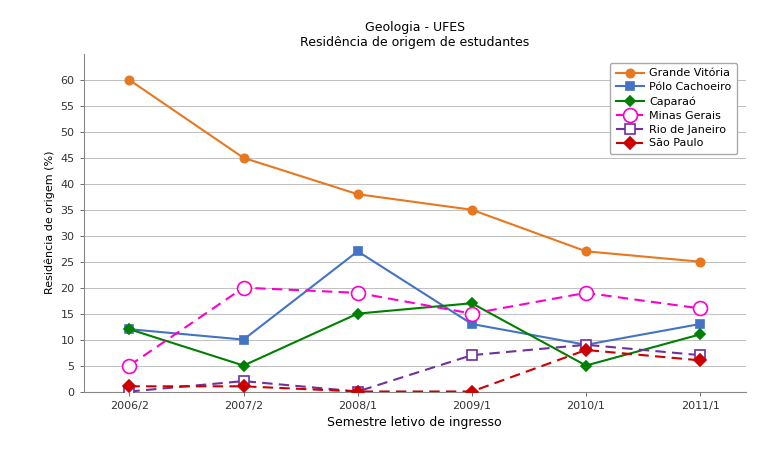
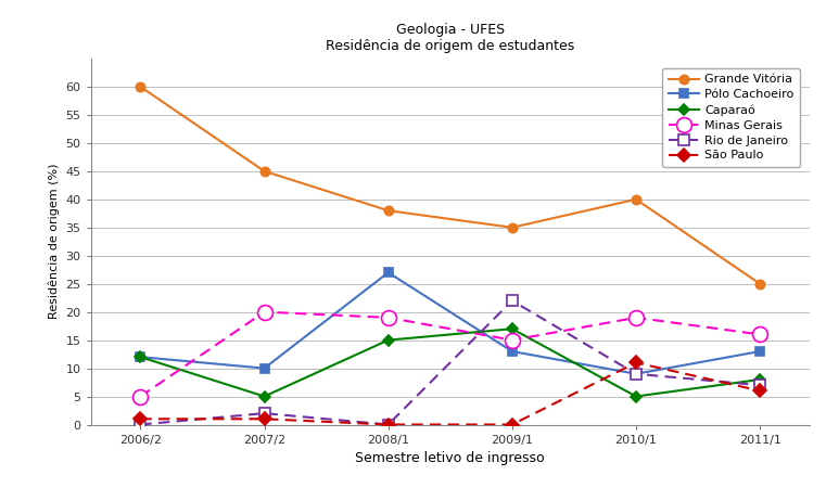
Rio de Janeiro/2009/1: 7 -> 22
Grande Vitória/2010/1: 27 -> 40
São Paulo/2010/1: 8 -> 11
Caparaó/2011/1: 11 -> 8
